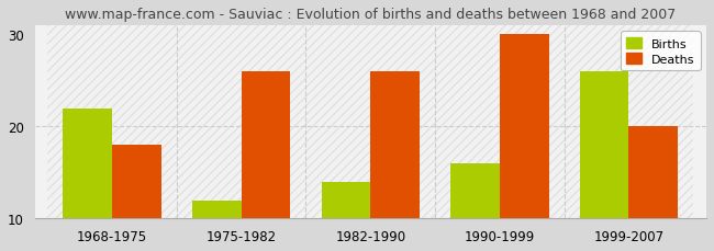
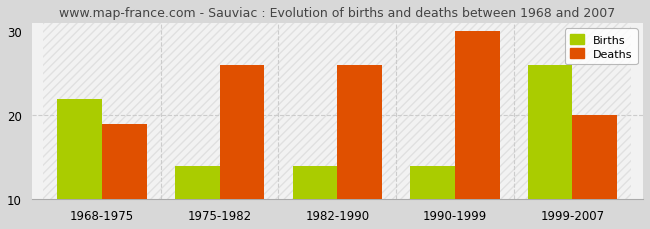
Deaths/1968-1975: 18 -> 19
Births/1975-1982: 12 -> 14
Births/1990-1999: 16 -> 14
